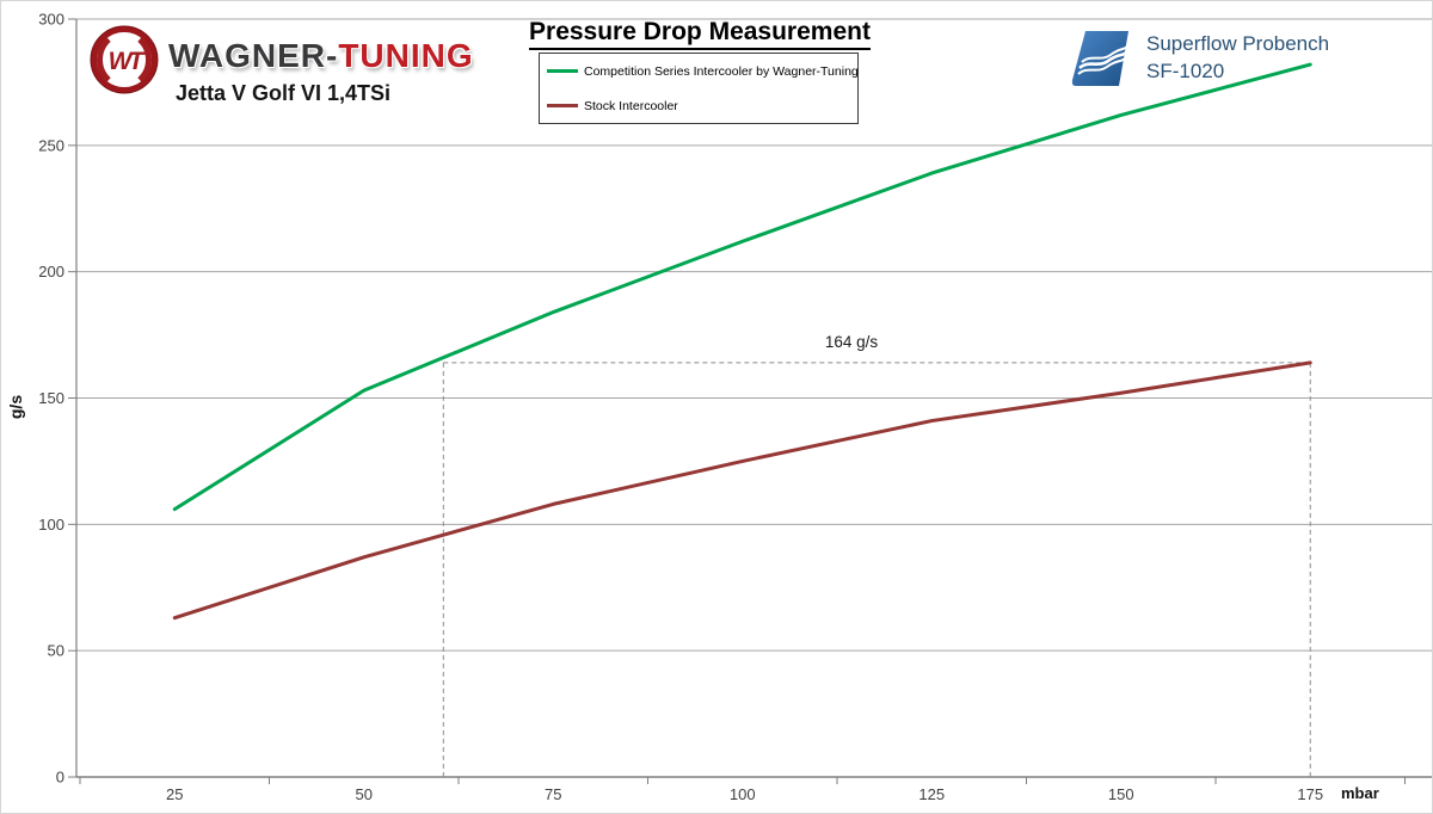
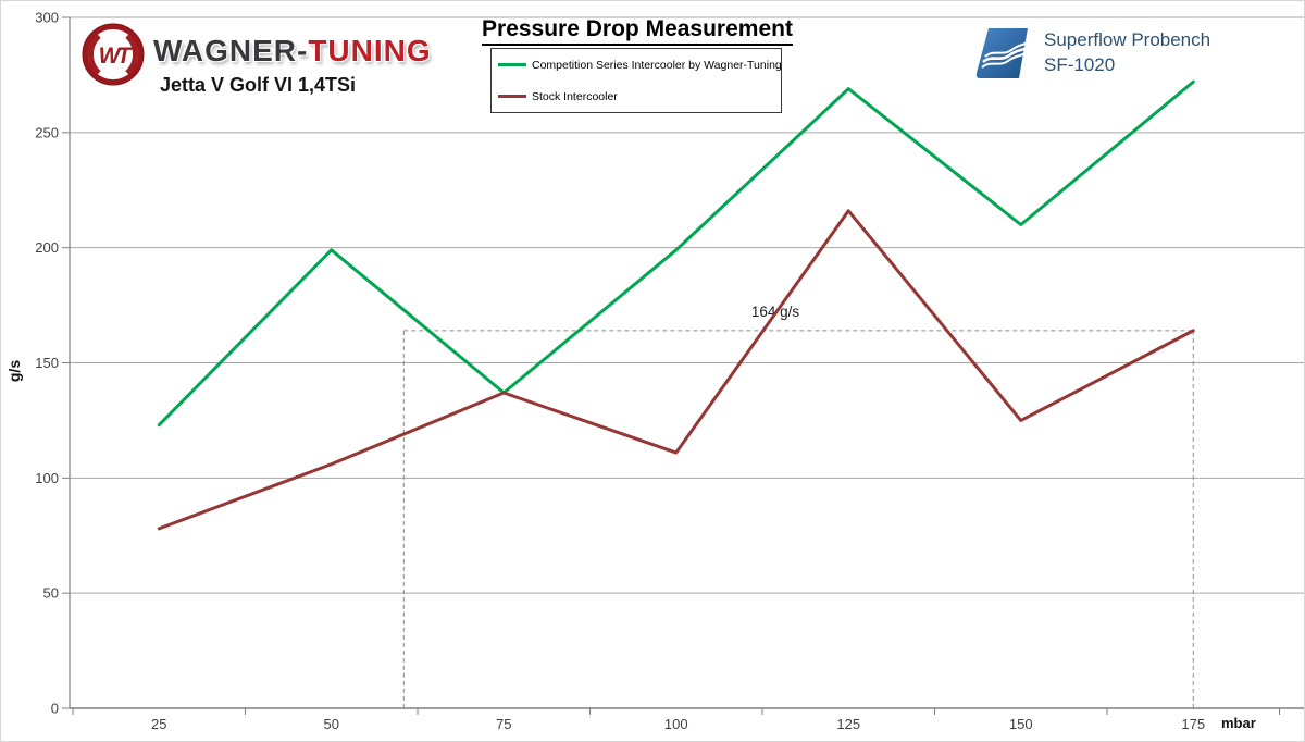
Competition Series Intercooler by Wagner-Tuning/25: 106 -> 123
Stock Intercooler/25: 63 -> 78
Competition Series Intercooler by Wagner-Tuning/50: 153 -> 199
Stock Intercooler/50: 87 -> 106
Competition Series Intercooler by Wagner-Tuning/75: 184 -> 137
Stock Intercooler/75: 108 -> 137
Competition Series Intercooler by Wagner-Tuning/100: 212 -> 199
Stock Intercooler/100: 125 -> 111
Competition Series Intercooler by Wagner-Tuning/125: 239 -> 269
Stock Intercooler/125: 141 -> 216
Competition Series Intercooler by Wagner-Tuning/150: 262 -> 210
Stock Intercooler/150: 152 -> 125
Competition Series Intercooler by Wagner-Tuning/175: 282 -> 272
